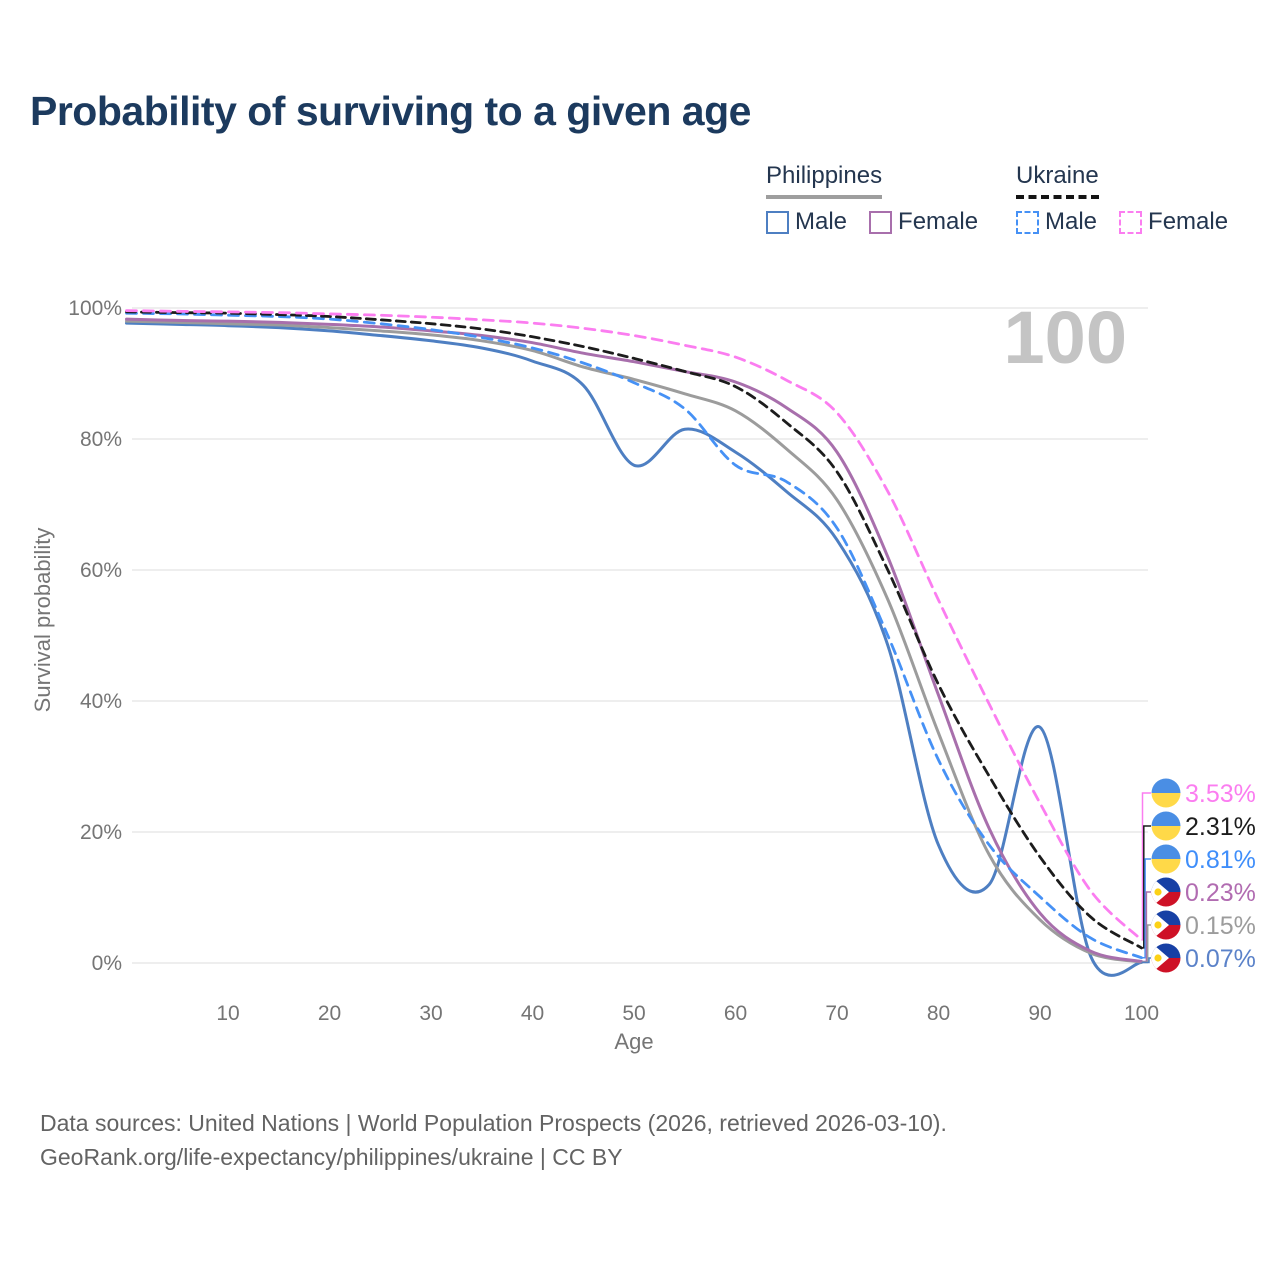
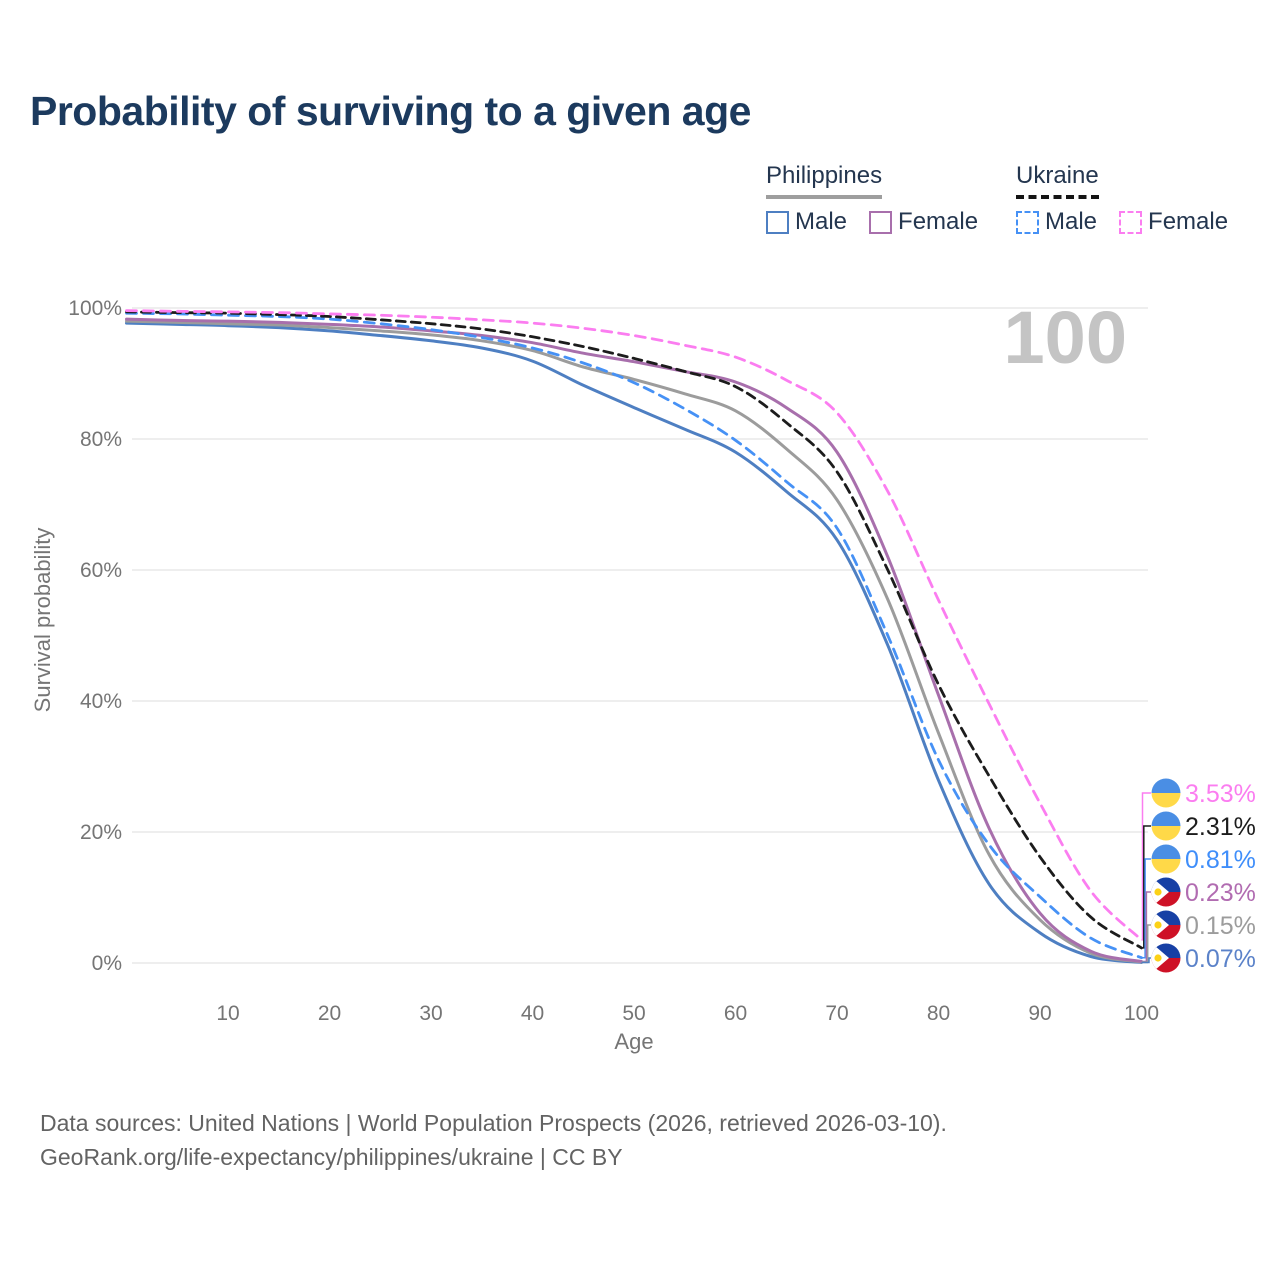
Philippines Male/50: 76% -> 85%
Ukraine Male/60: 76% -> 80%
Philippines Male/80: 18% -> 28%
Philippines Male/90: 36% -> 5%
